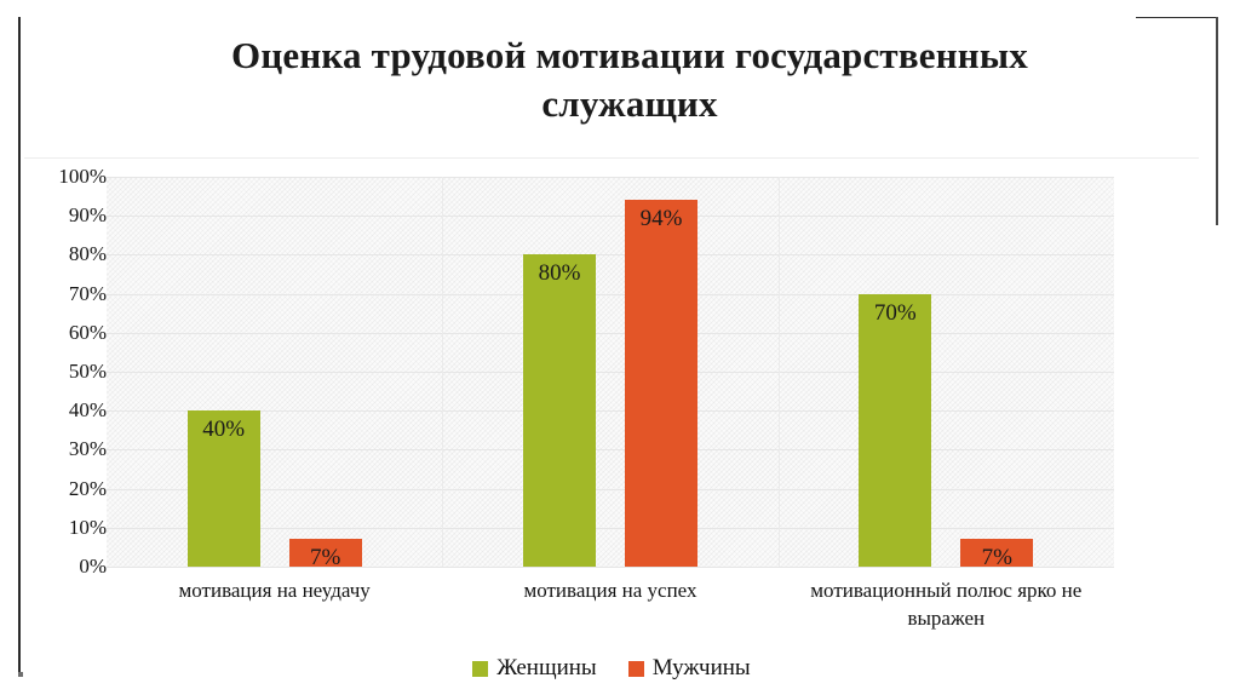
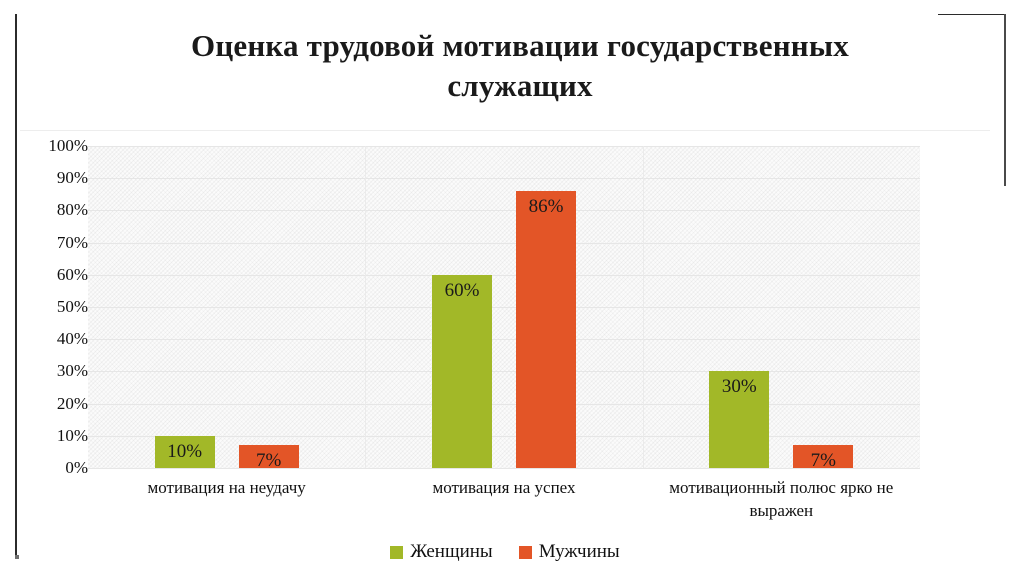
Женщины/мотивация на неудачу: 40% -> 10%
Женщины/мотивация на успех: 80% -> 60%
Мужчины/мотивация на успех: 94% -> 86%
Женщины/мотивационный полюс ярко не выражен: 70% -> 30%
